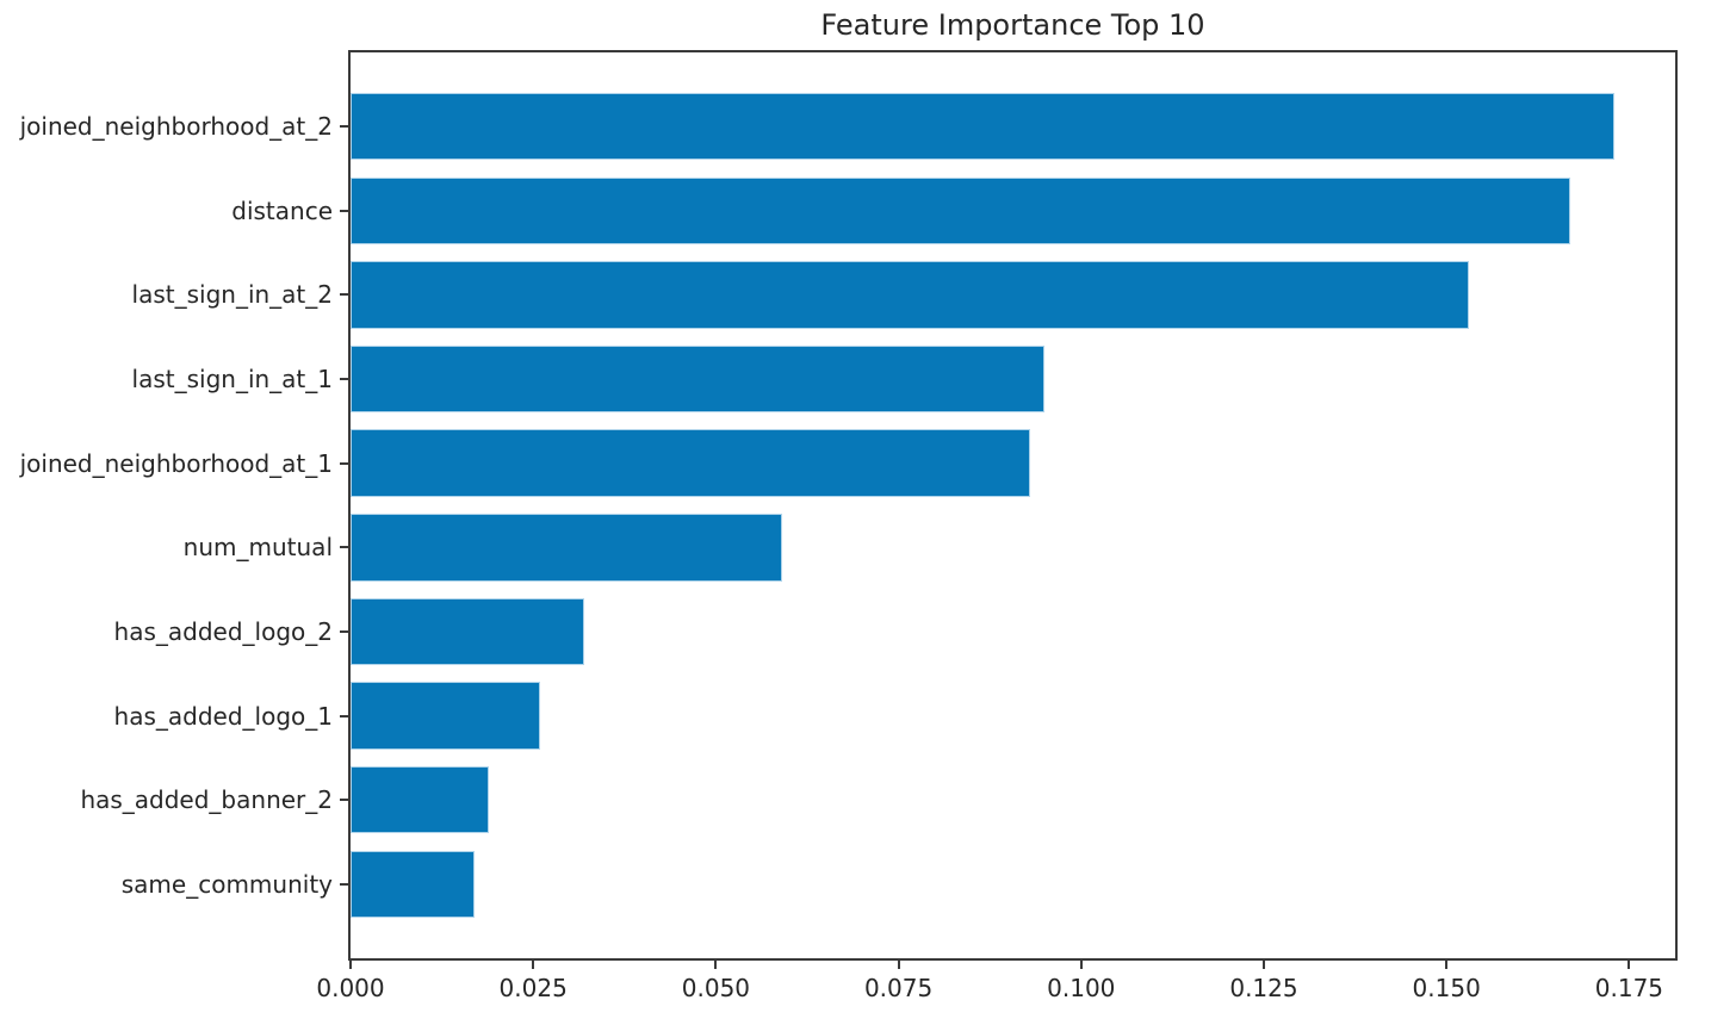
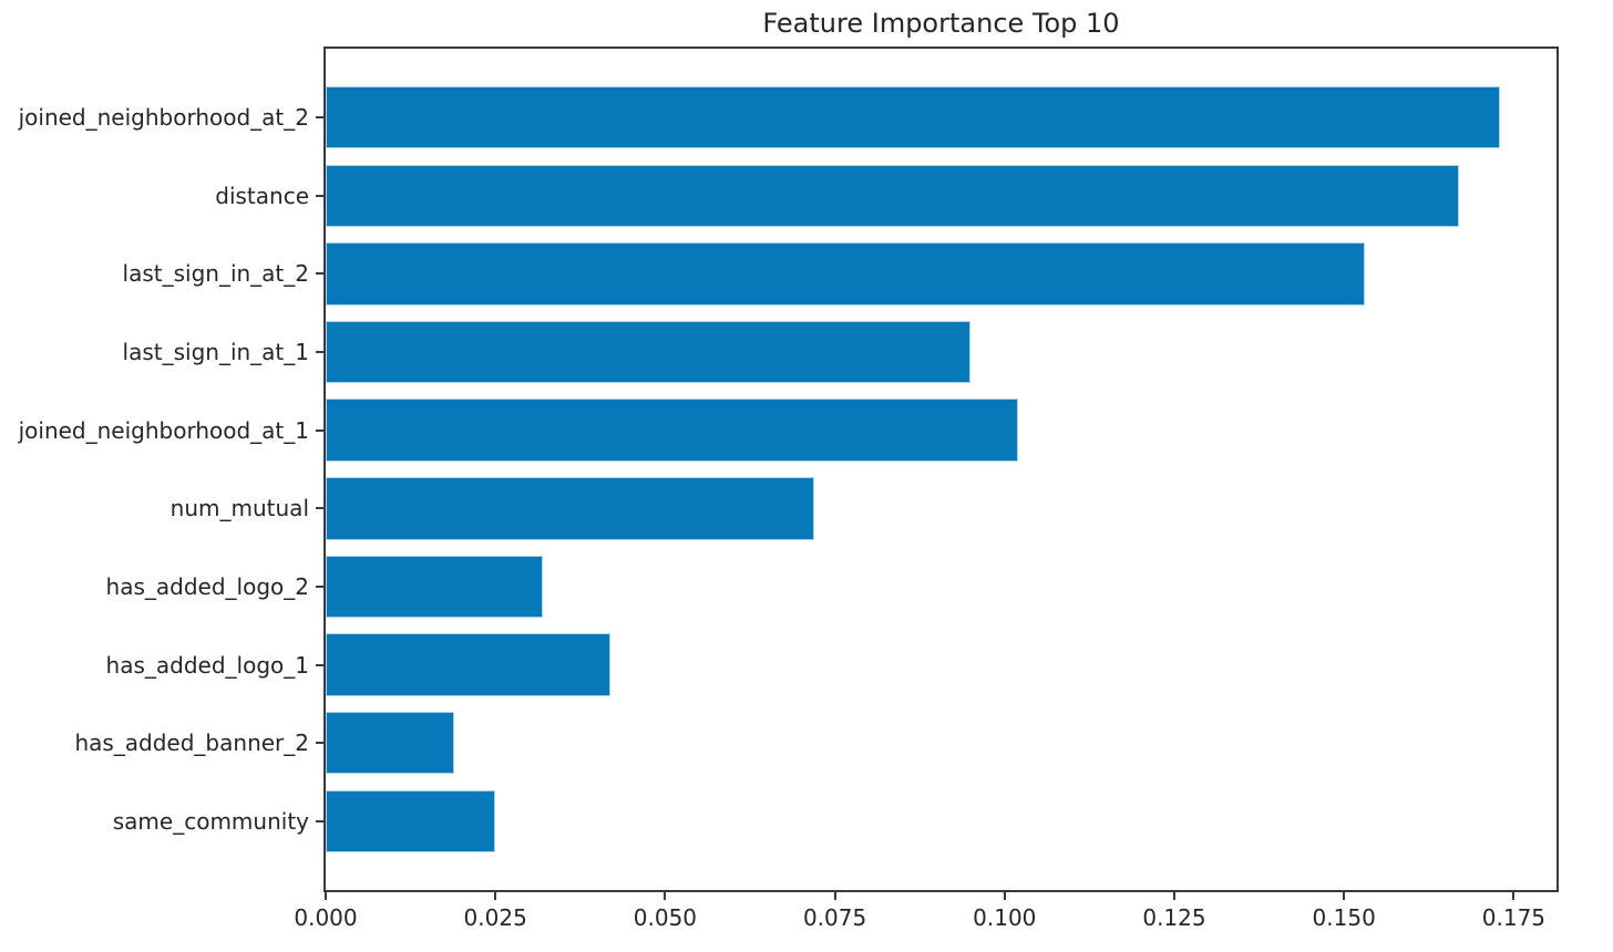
joined_neighborhood_at_1: 0.093 -> 0.102
num_mutual: 0.059 -> 0.072
has_added_logo_1: 0.026 -> 0.042
same_community: 0.017 -> 0.025
